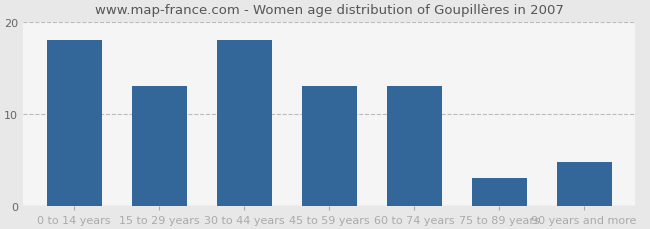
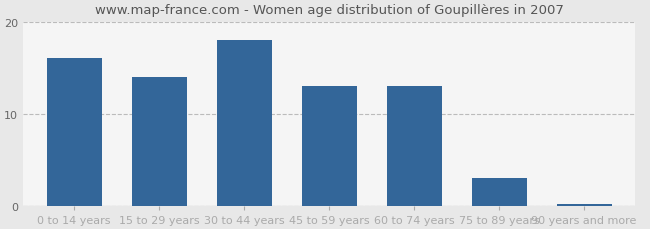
0 to 14 years: 18.0 -> 16.0
15 to 29 years: 13.0 -> 14.0
90 years and more: 4.8 -> 0.2
